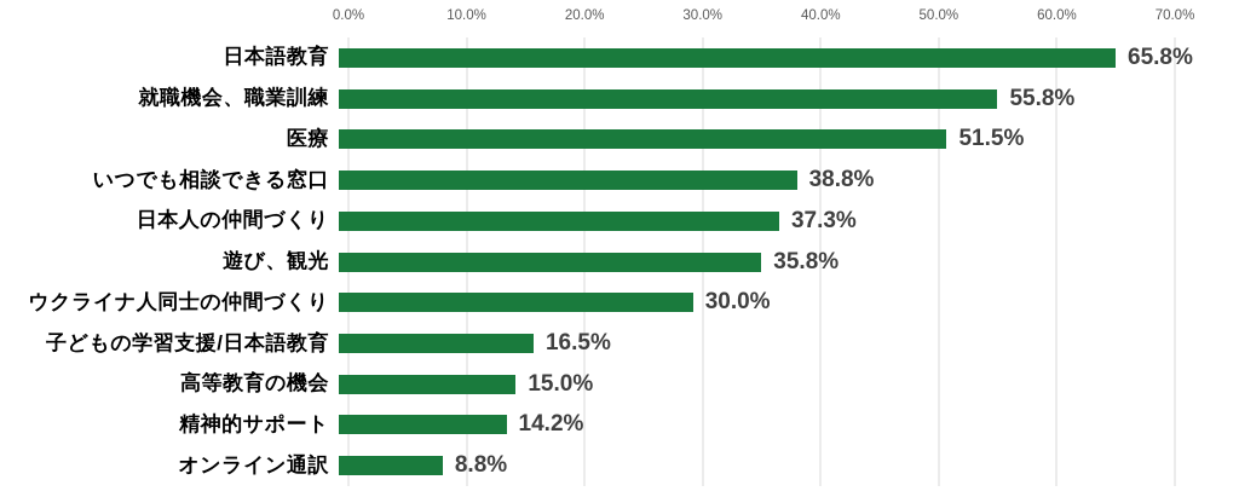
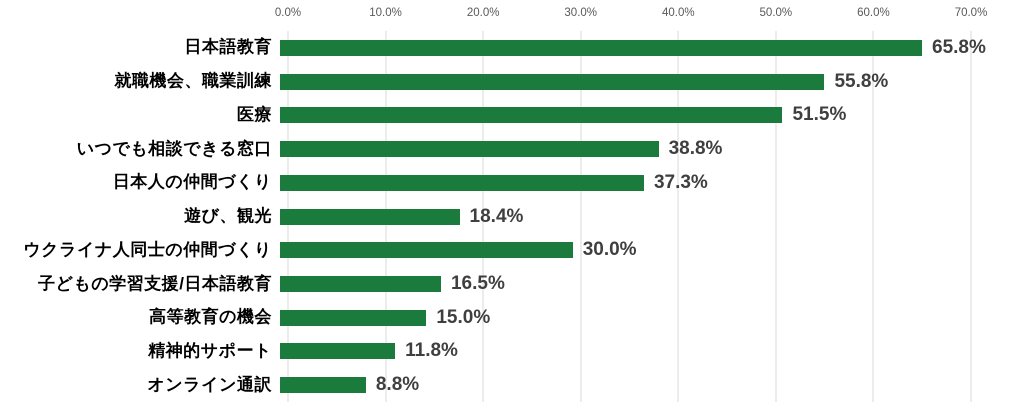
遊び、観光: 35.8% -> 18.4%
精神的サポート: 14.2% -> 11.8%
